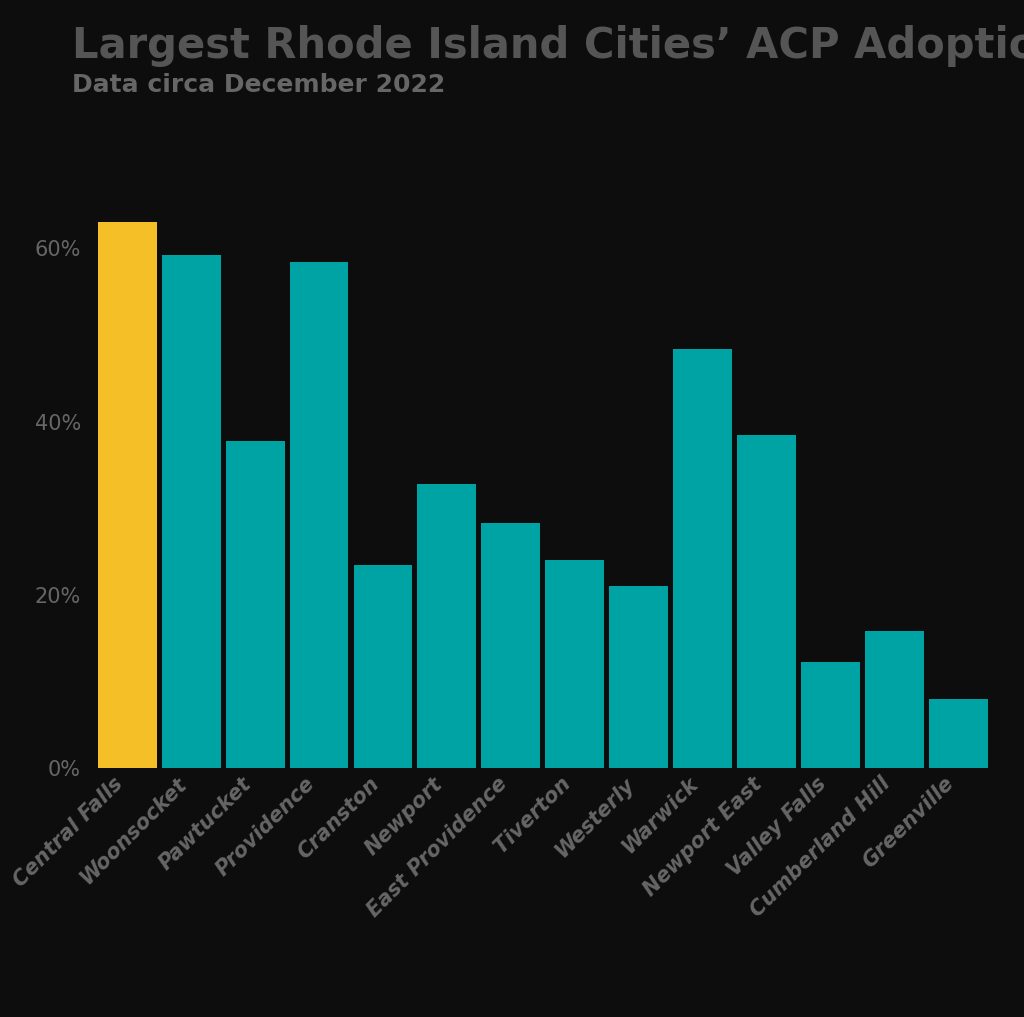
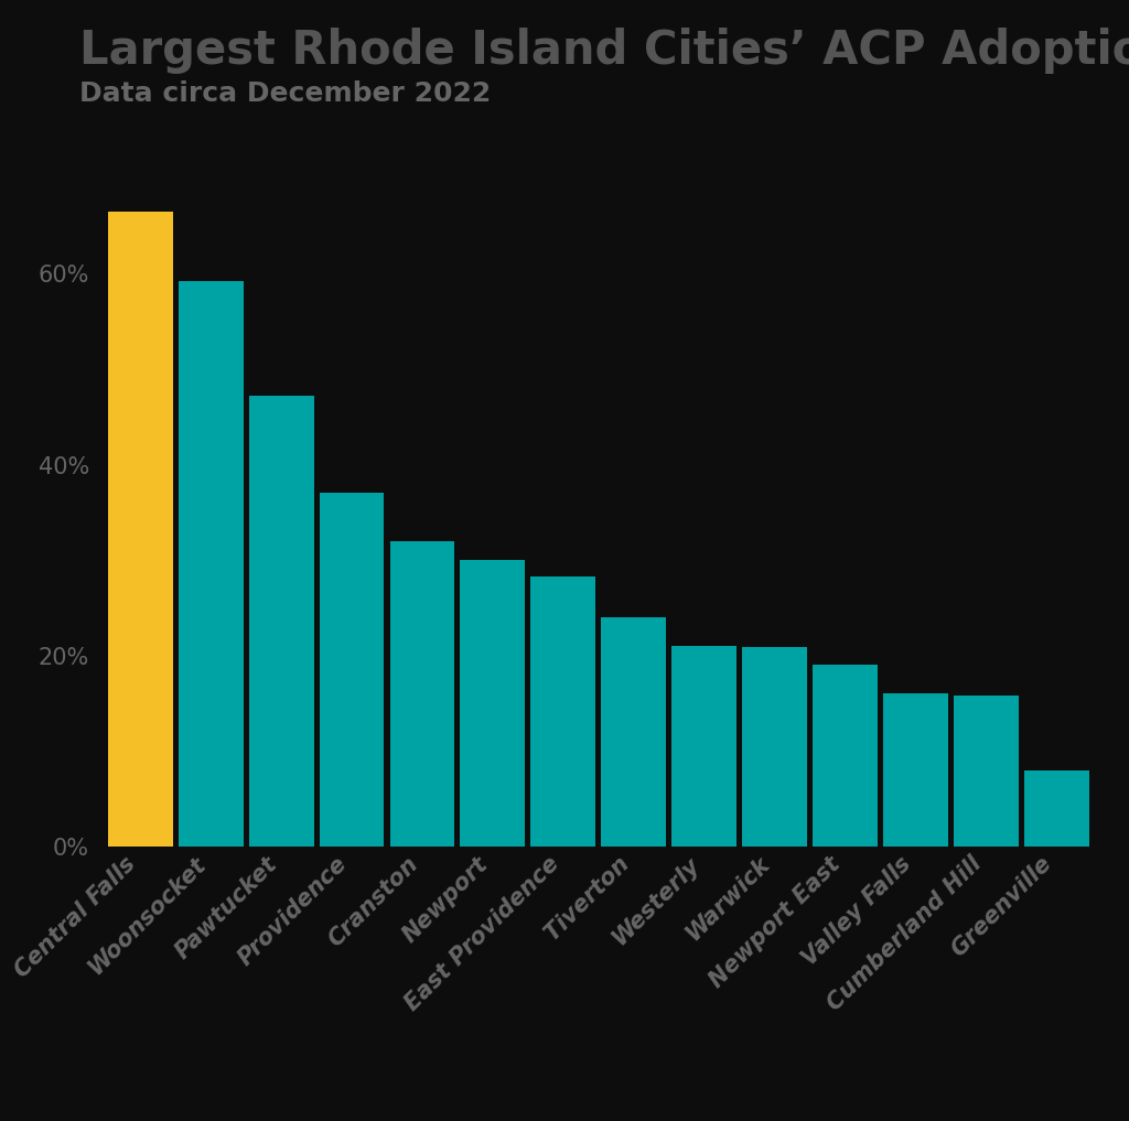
Central Falls: 63.0% -> 66.5%
Pawtucket: 37.8% -> 47.2%
Providence: 58.4% -> 37.0%
Cranston: 23.4% -> 32.0%
Newport: 32.8% -> 30.0%
Warwick: 48.4% -> 20.9%
Newport East: 38.4% -> 19.0%
Valley Falls: 12.2% -> 16.0%
